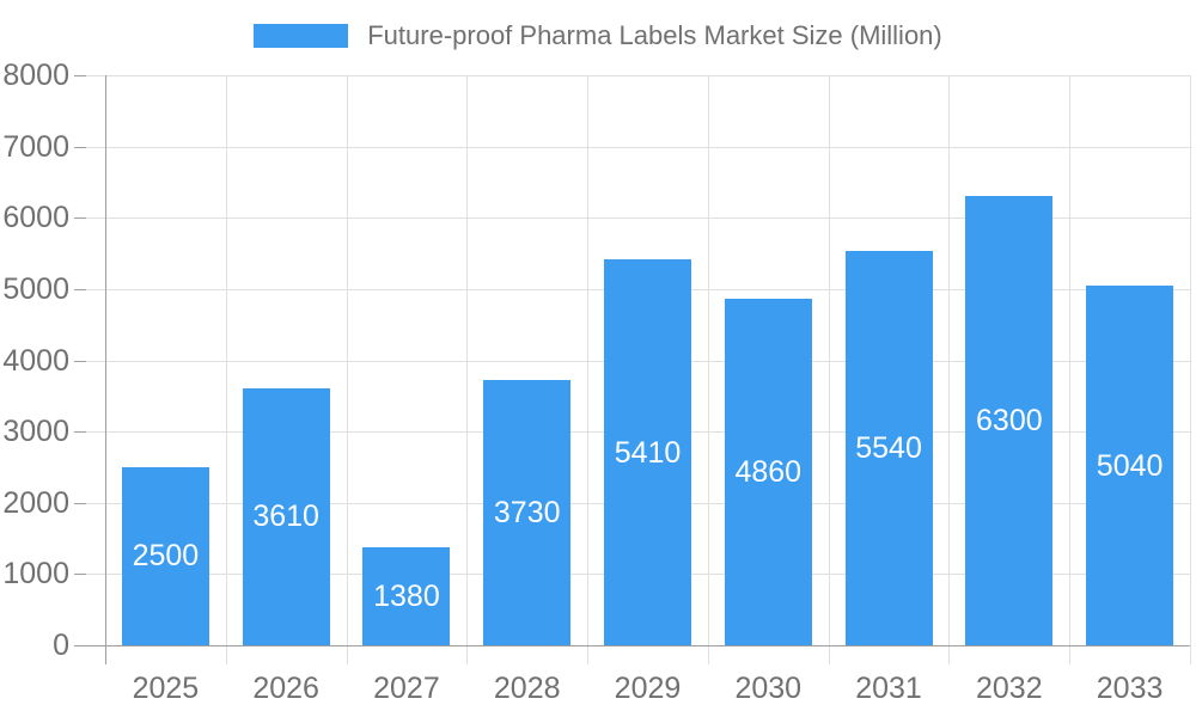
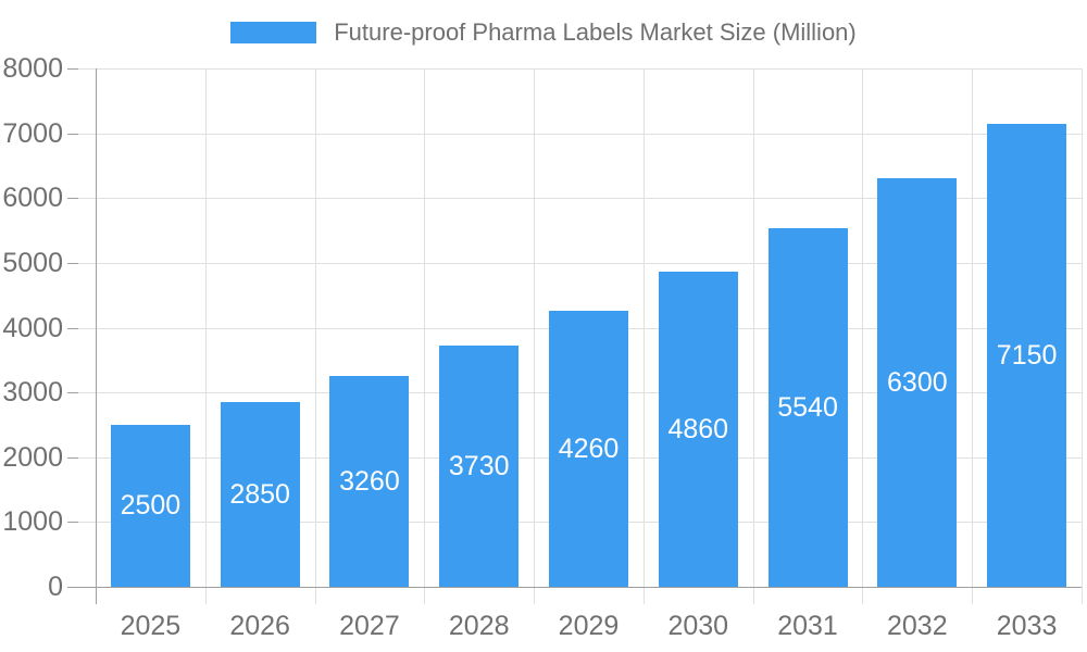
2026: 3610 -> 2850
2027: 1380 -> 3260
2029: 5410 -> 4260
2033: 5040 -> 7150
